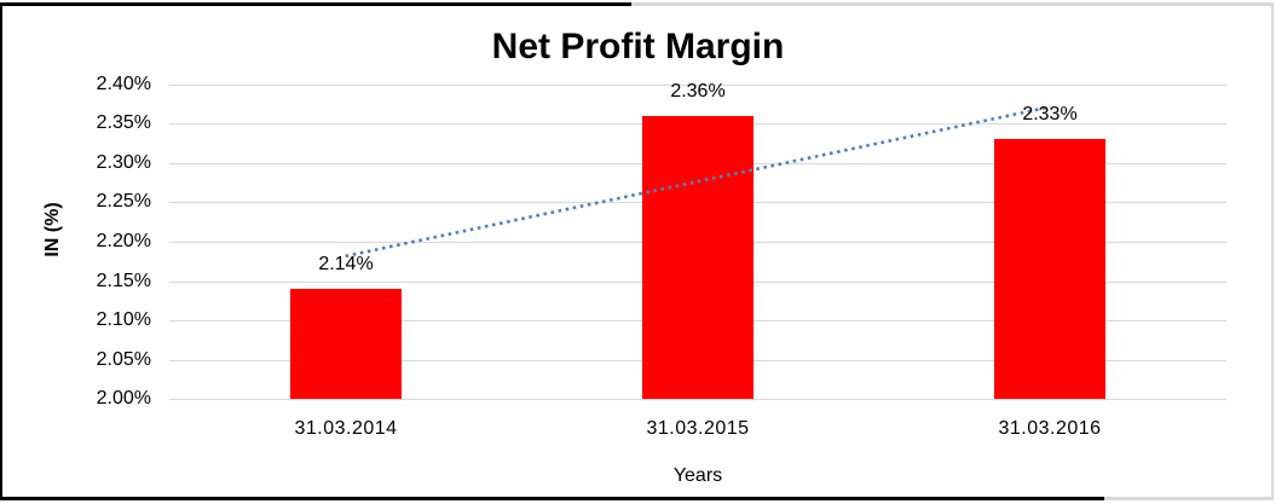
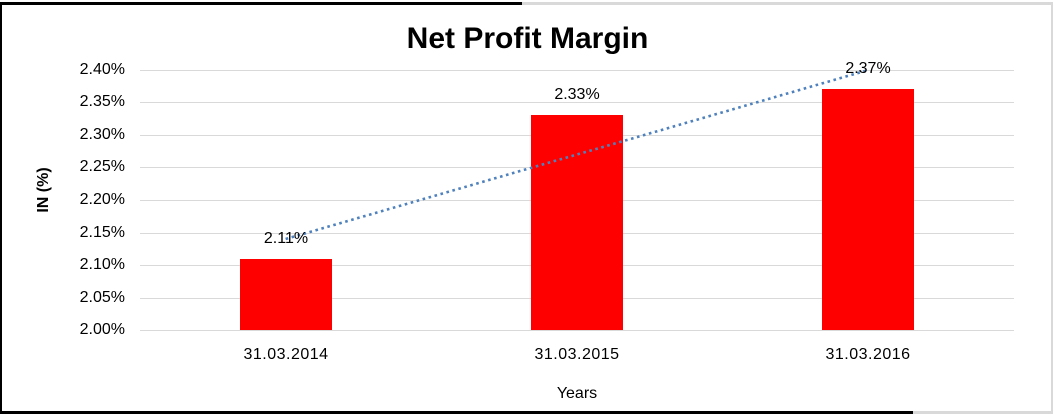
31.03.2014: 2.14% -> 2.11%
31.03.2015: 2.36% -> 2.33%
31.03.2016: 2.33% -> 2.37%
